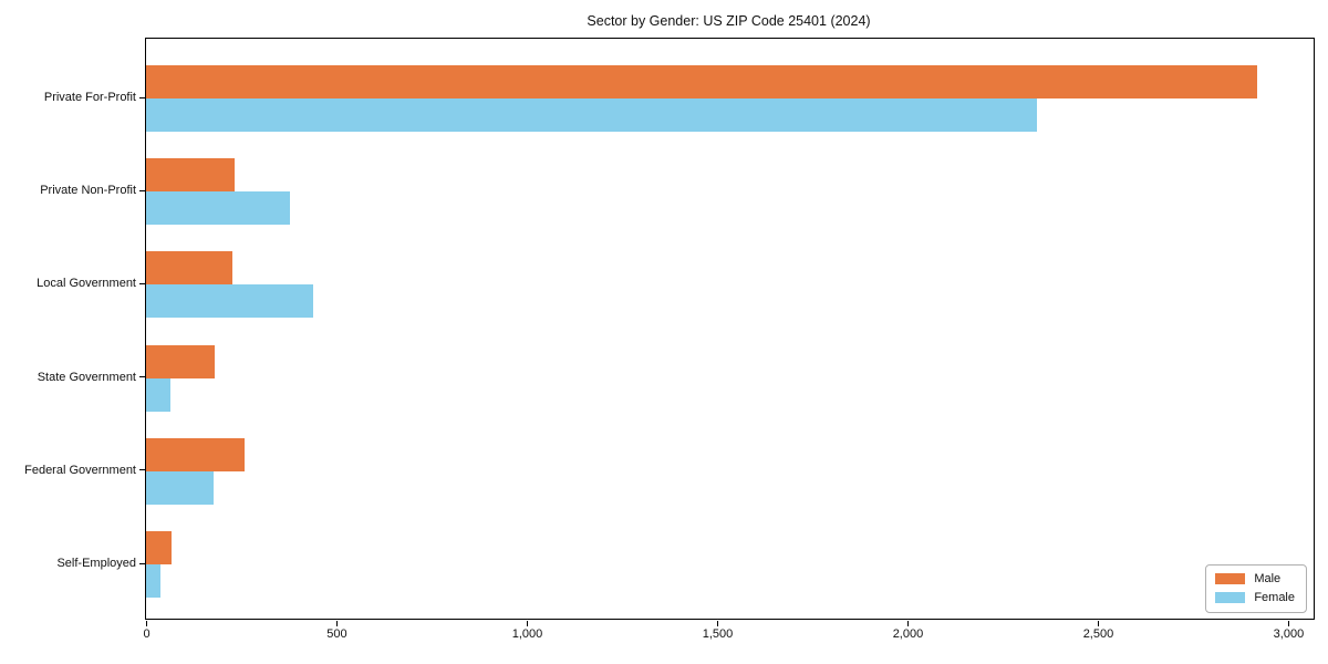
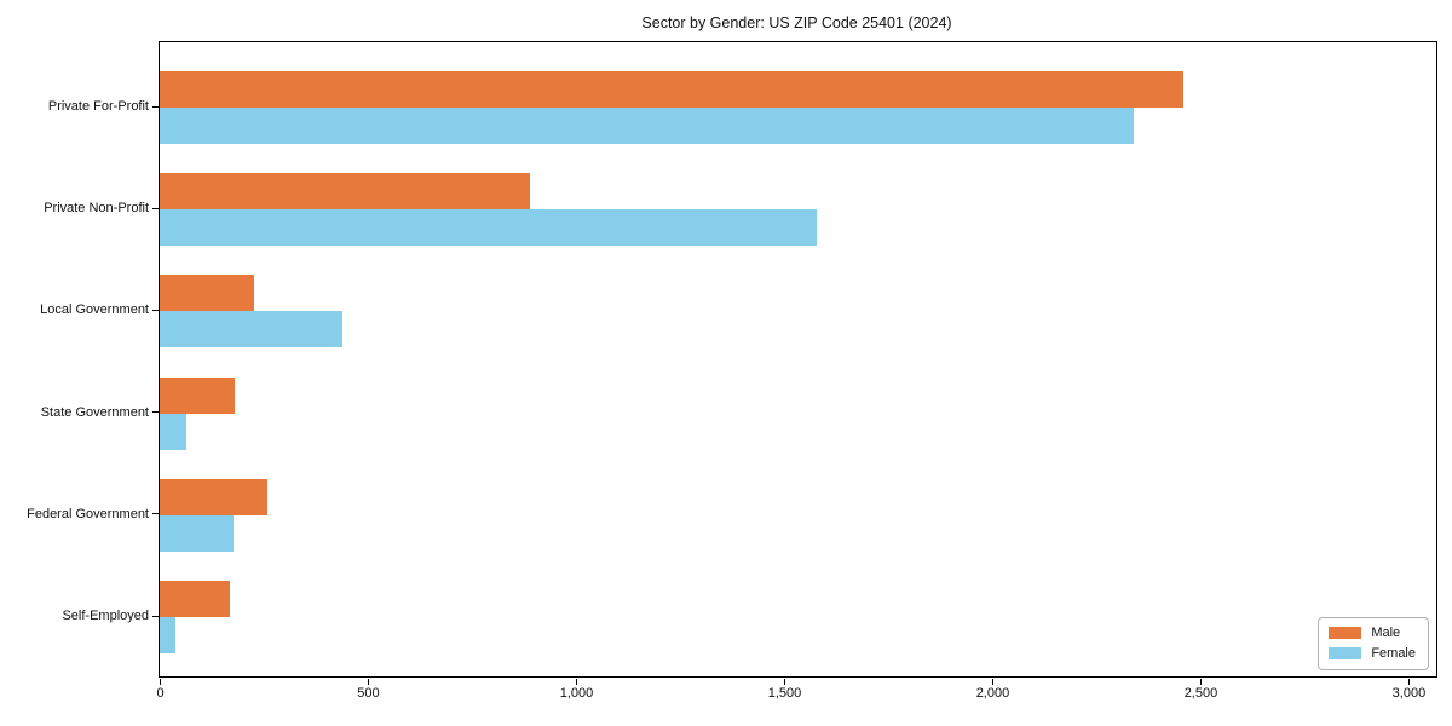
Male/Private For-Profit: 2920 -> 2460
Male/Private Non-Profit: 230 -> 890
Female/Private Non-Profit: 380 -> 1580
Male/Self-Employed: 70 -> 170
